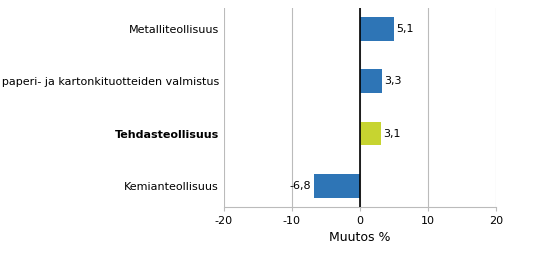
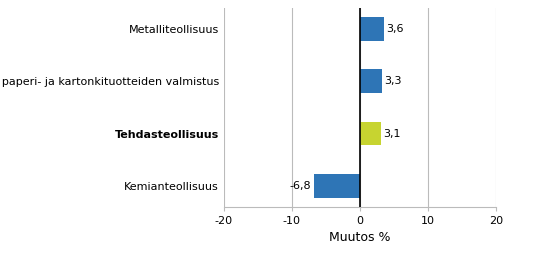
Metalliteollisuus: 5,1 -> 3,6
